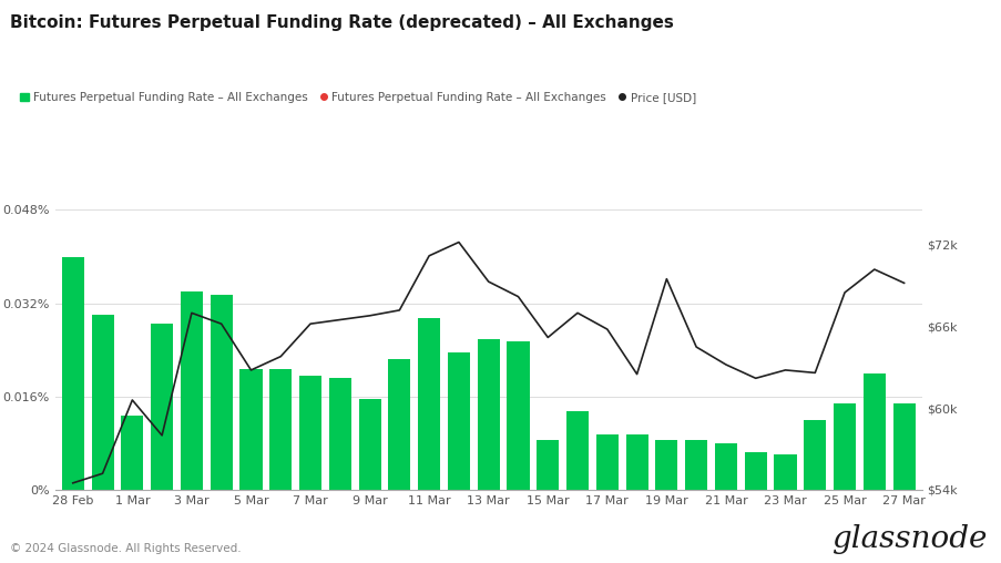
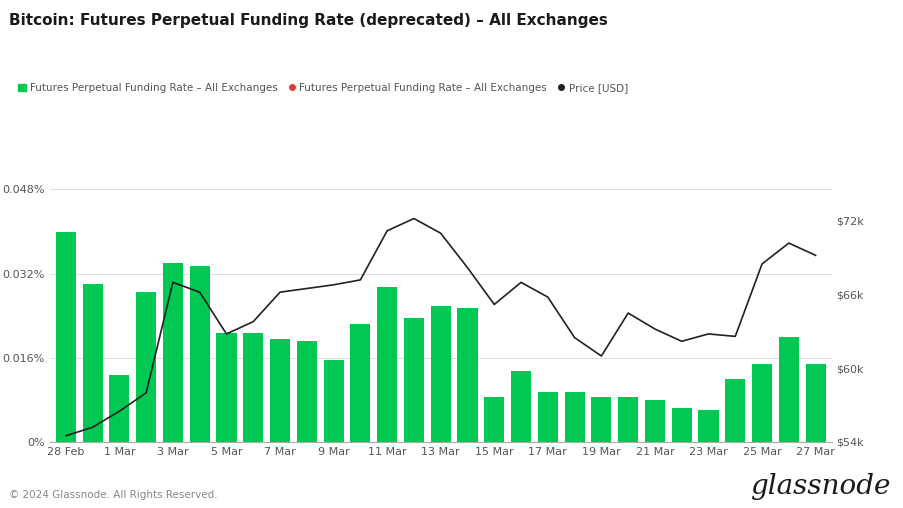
Price [USD]/1 Mar: $60.6k -> $56.5k
Price [USD]/13 Mar: $69.3k -> $71.0k
Price [USD]/19 Mar: $69.5k -> $61.0k
